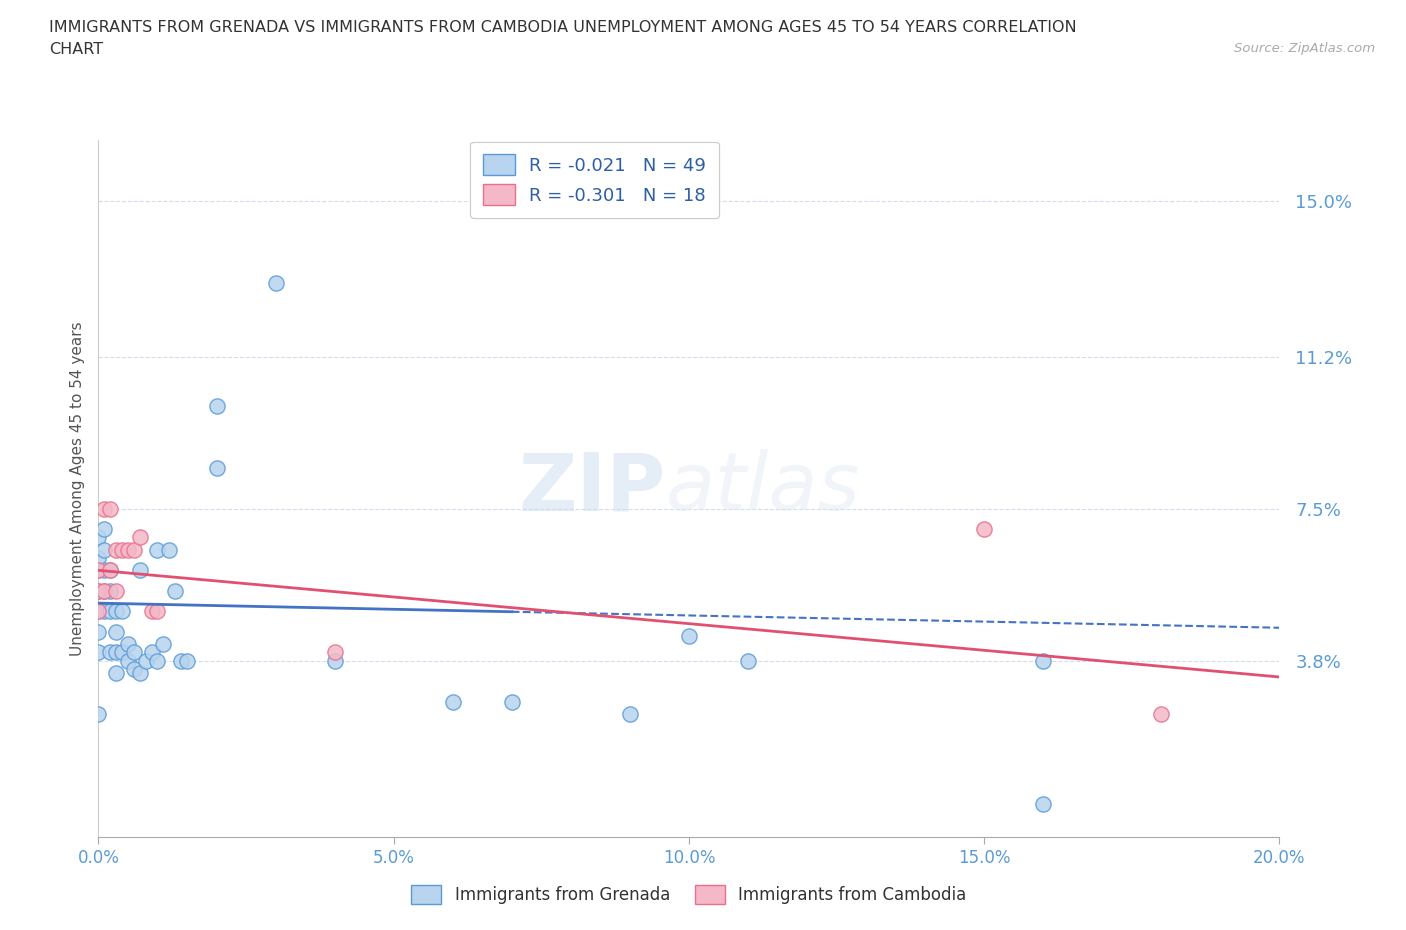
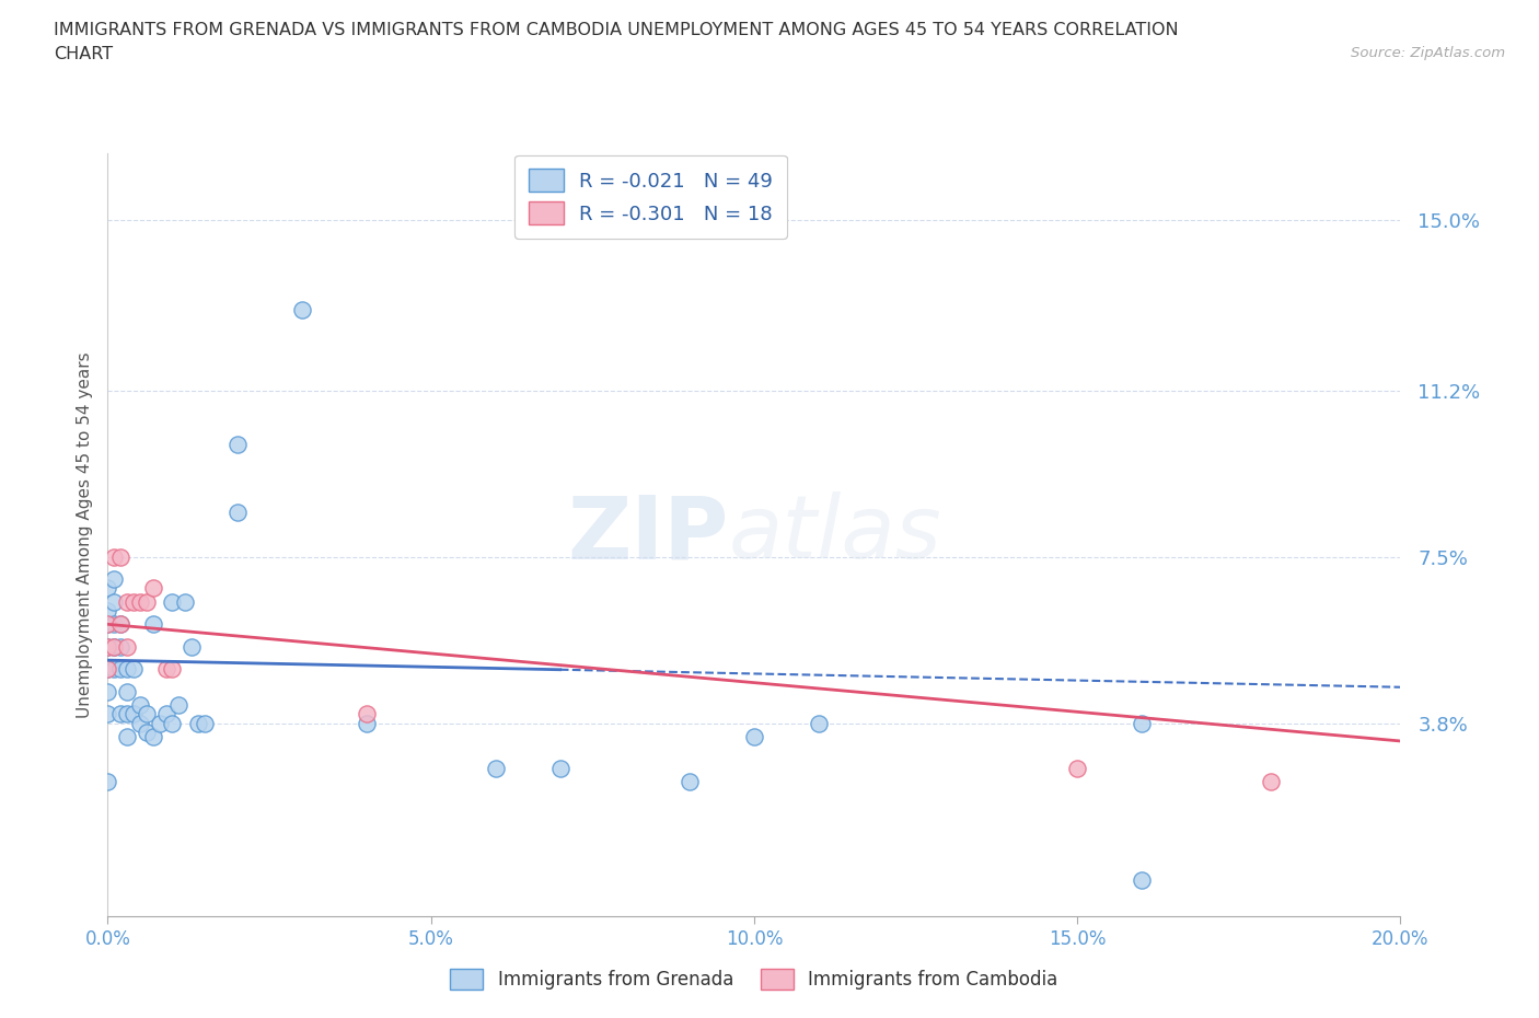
Immigrants from Grenada/10.0%: 4.4% -> 3.5%
Immigrants from Cambodia/15.0%: 7.0% -> 2.8%
